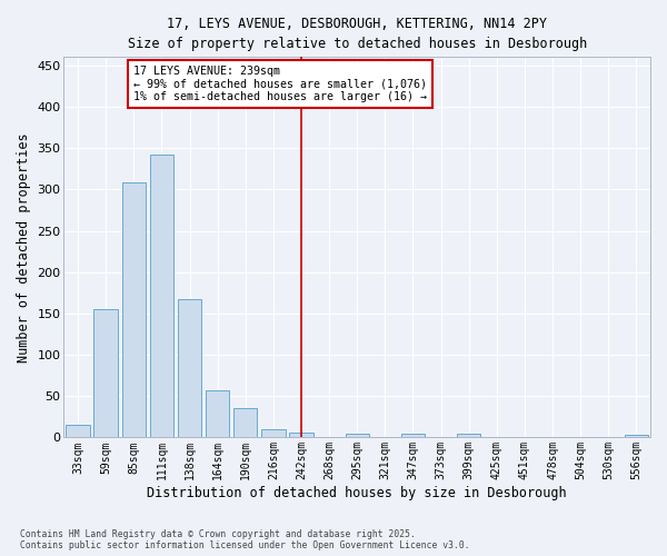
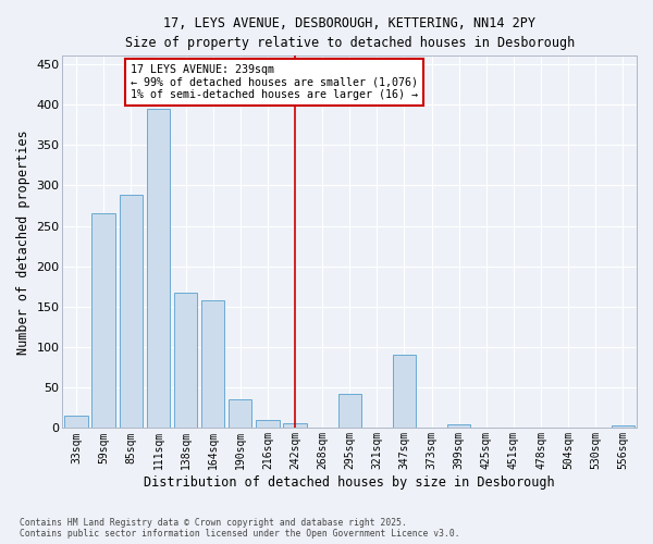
59sqm: 155 -> 266
85sqm: 308 -> 288
111sqm: 342 -> 394
164sqm: 57 -> 158
295sqm: 4 -> 42
347sqm: 4 -> 90
